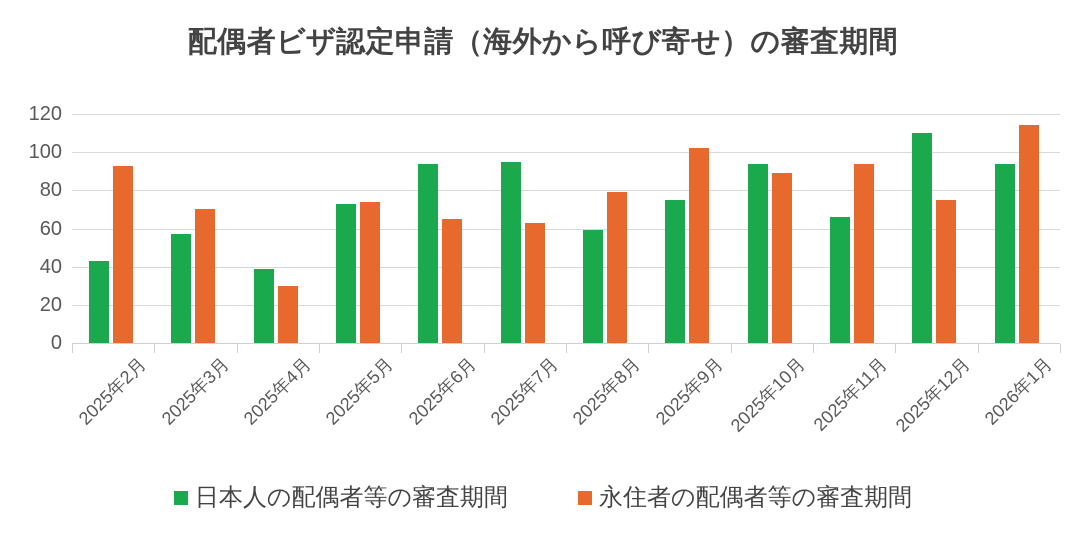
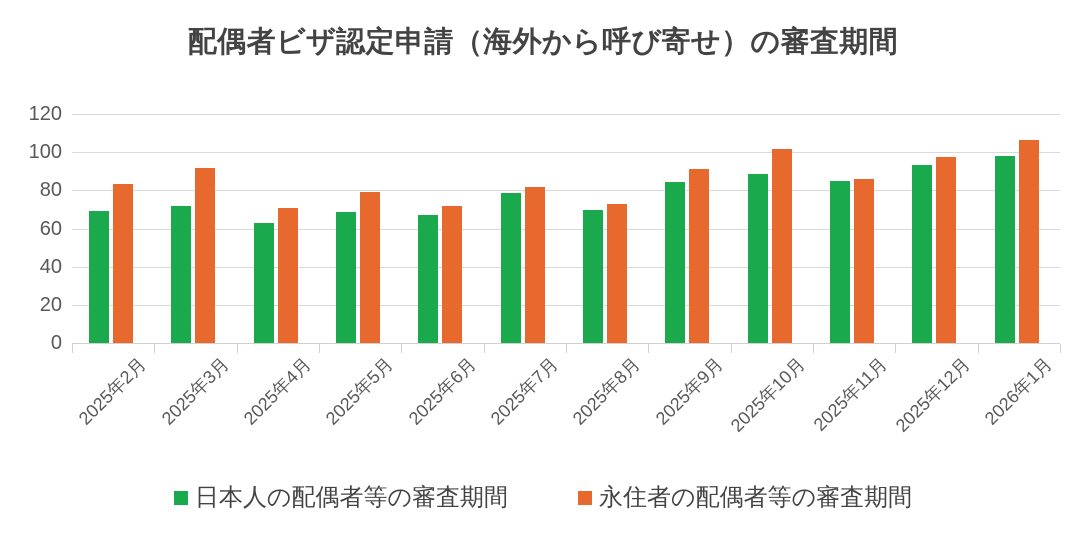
日本人の配偶者等の審査期間/2025年2月: 43 -> 69
永住者の配偶者等の審査期間/2025年2月: 93 -> 84
日本人の配偶者等の審査期間/2025年3月: 57 -> 72
永住者の配偶者等の審査期間/2025年3月: 70 -> 92
日本人の配偶者等の審査期間/2025年4月: 39 -> 63
永住者の配偶者等の審査期間/2025年4月: 30 -> 71
日本人の配偶者等の審査期間/2025年5月: 73 -> 68
永住者の配偶者等の審査期間/2025年5月: 74 -> 79
日本人の配偶者等の審査期間/2025年6月: 94 -> 67
永住者の配偶者等の審査期間/2025年6月: 65 -> 72
日本人の配偶者等の審査期間/2025年7月: 95 -> 78
永住者の配偶者等の審査期間/2025年7月: 63 -> 82
日本人の配偶者等の審査期間/2025年8月: 59 -> 70
永住者の配偶者等の審査期間/2025年8月: 79 -> 73
日本人の配偶者等の審査期間/2025年9月: 75 -> 84
永住者の配偶者等の審査期間/2025年9月: 102 -> 91
日本人の配偶者等の審査期間/2025年10月: 94 -> 88
永住者の配偶者等の審査期間/2025年10月: 89 -> 102
日本人の配偶者等の審査期間/2025年11月: 66 -> 85
永住者の配偶者等の審査期間/2025年11月: 94 -> 86
日本人の配偶者等の審査期間/2025年12月: 110 -> 94
永住者の配偶者等の審査期間/2025年12月: 75 -> 98
日本人の配偶者等の審査期間/2026年1月: 94 -> 98
永住者の配偶者等の審査期間/2026年1月: 114 -> 106
